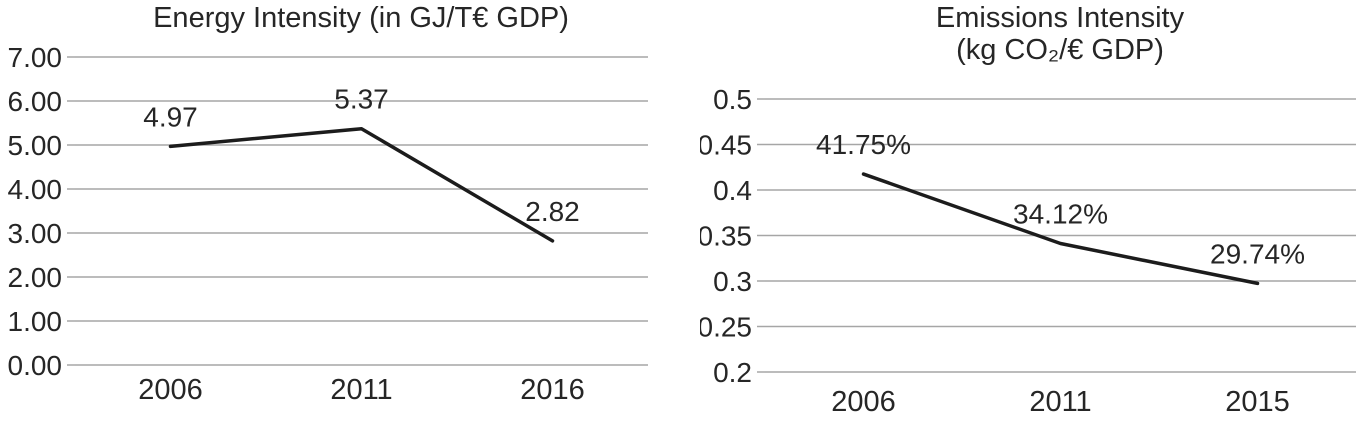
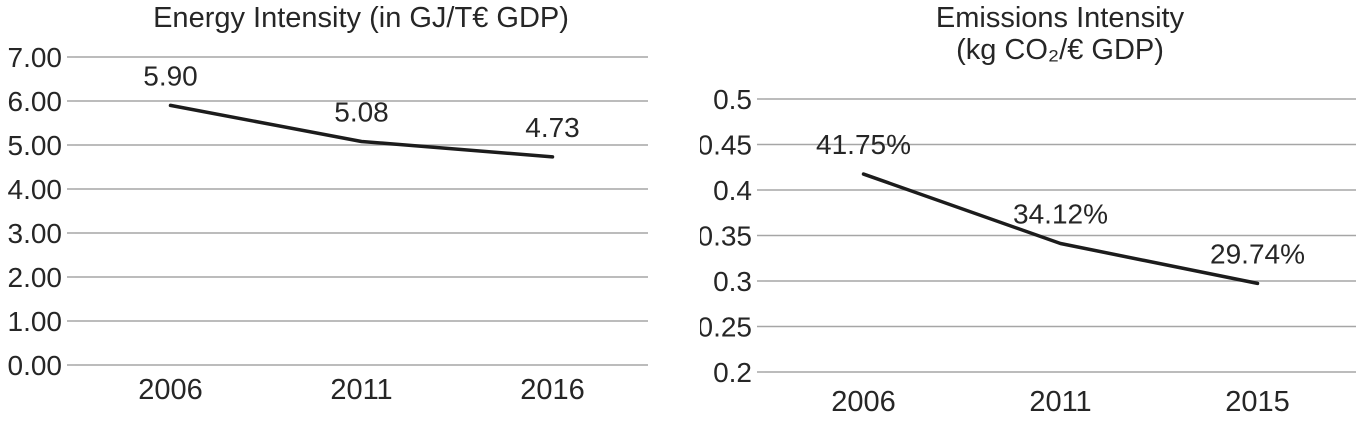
Energy Intensity (in GJ/T€ GDP)/2006: 4.97 -> 5.90
Energy Intensity (in GJ/T€ GDP)/2011: 5.37 -> 5.08
Energy Intensity (in GJ/T€ GDP)/2016: 2.82 -> 4.73
